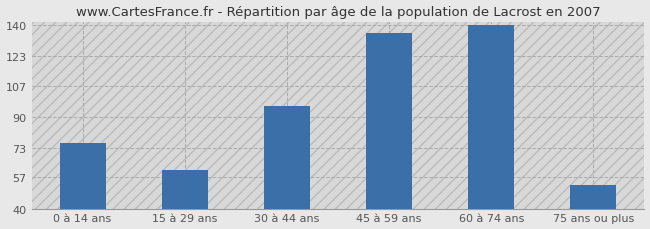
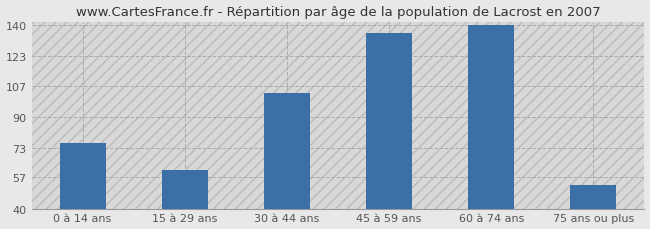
30 à 44 ans: 96 -> 103
